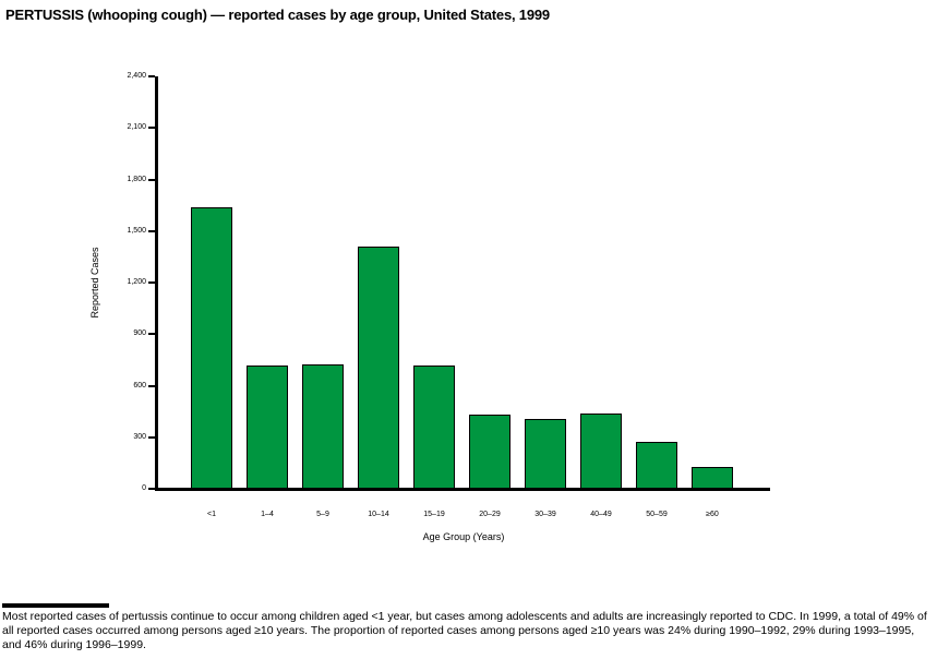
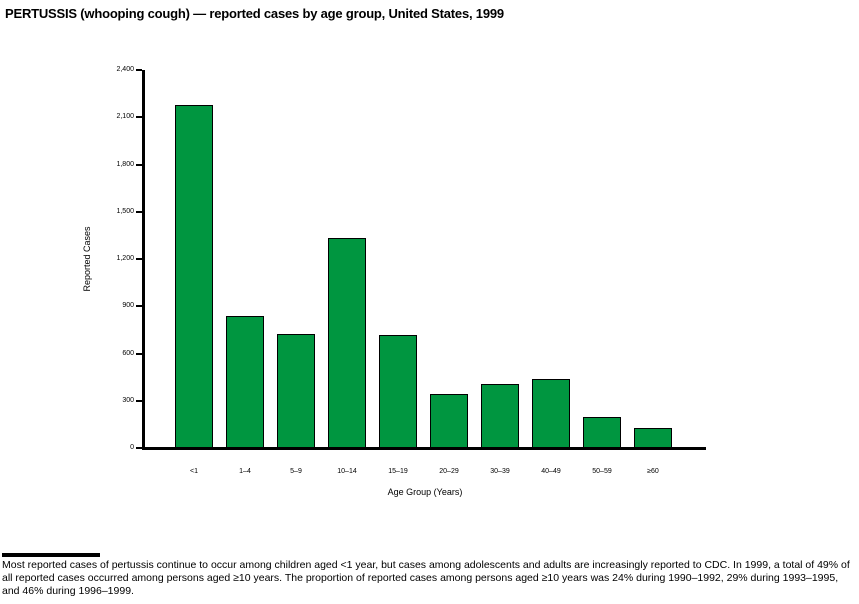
<1: 1640 -> 2180
1–4: 720 -> 840
10–14: 1410 -> 1340
20–29: 430 -> 340
50–59: 270 -> 200
